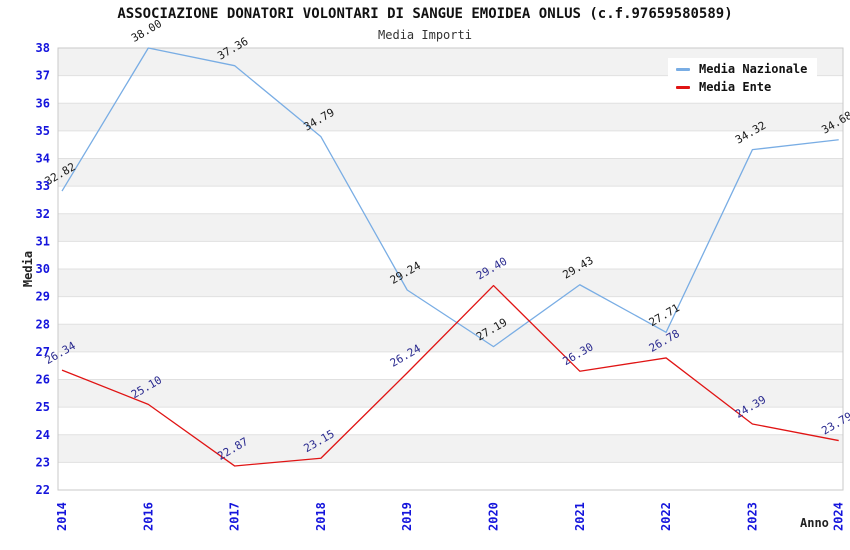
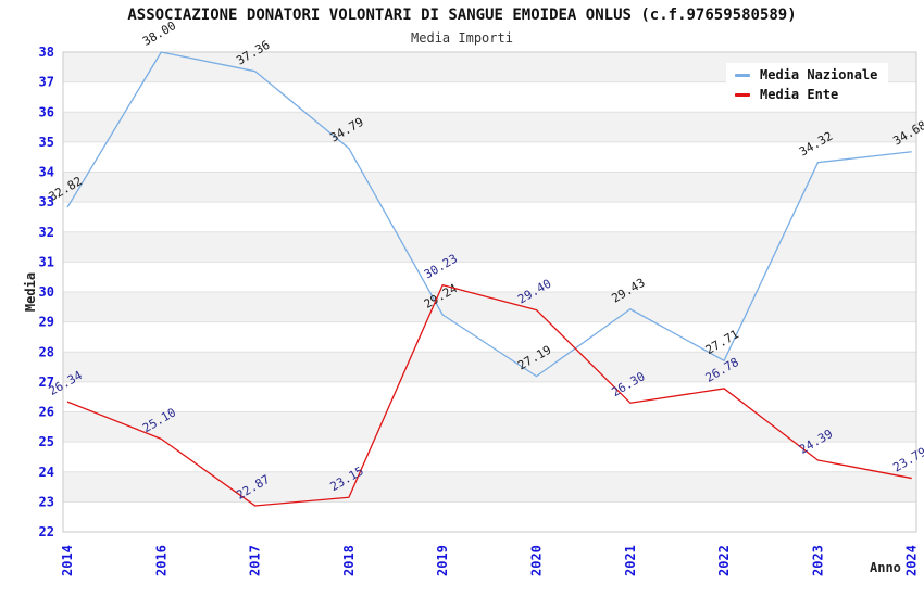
Media Ente/2019: 26.24 -> 30.23
